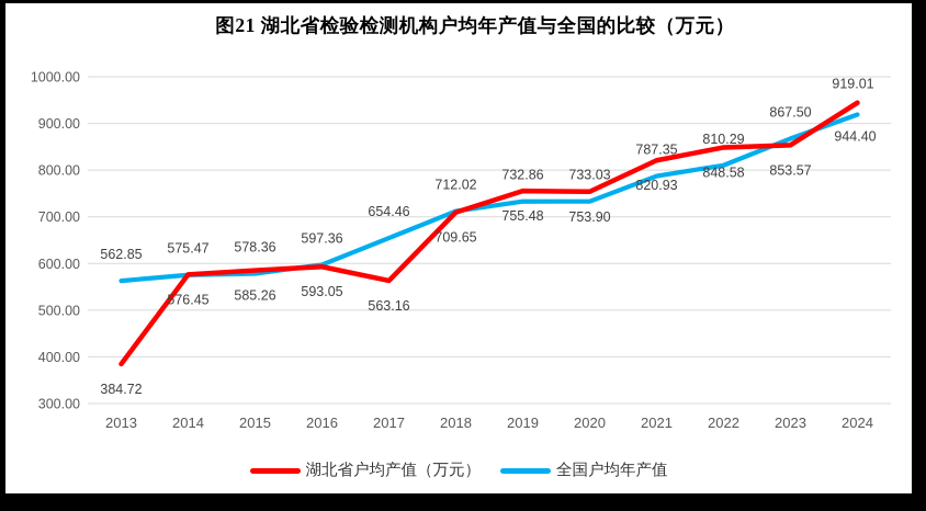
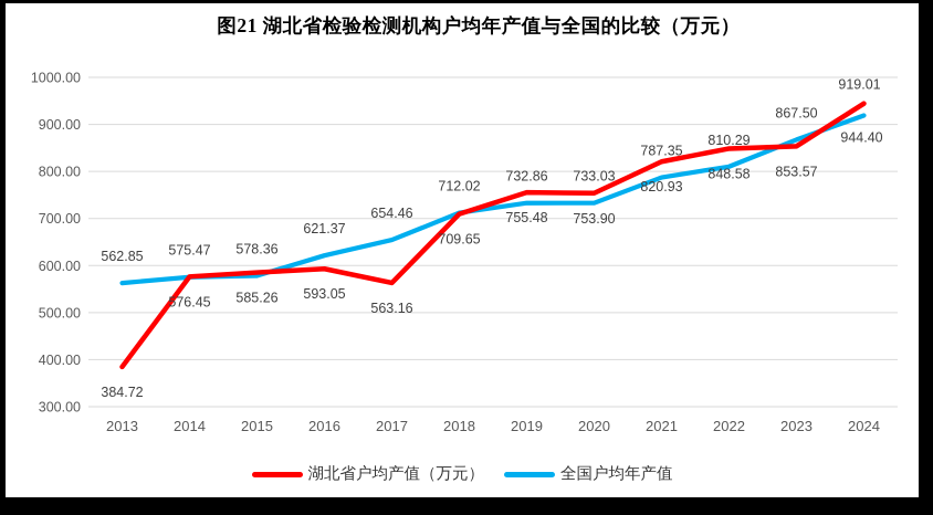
全国户均年产值/2016: 597.36 -> 621.37
